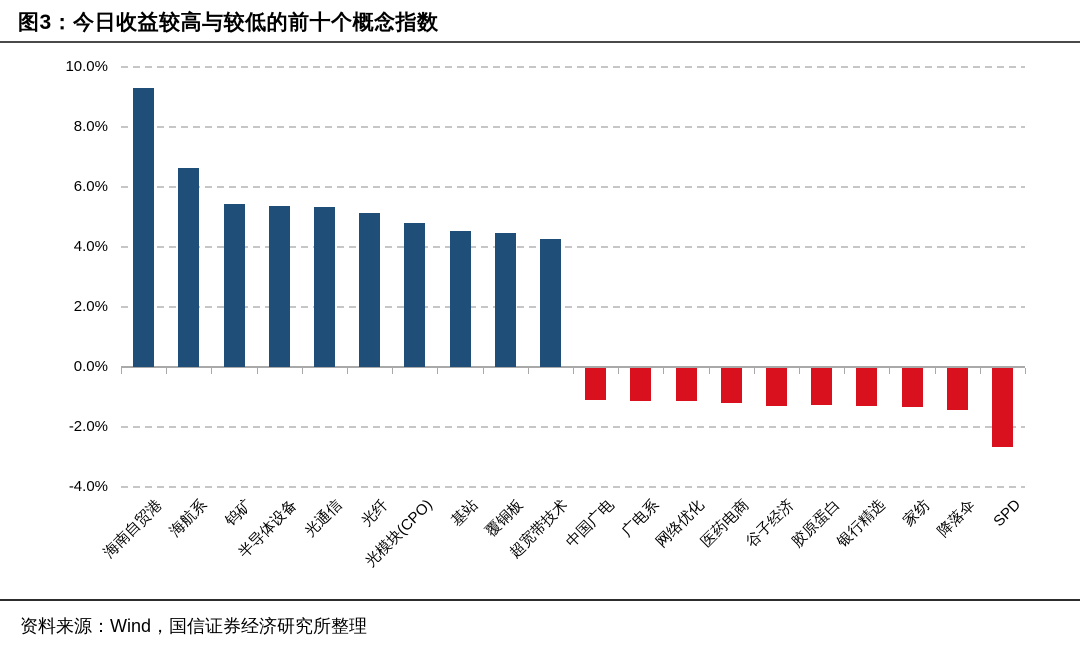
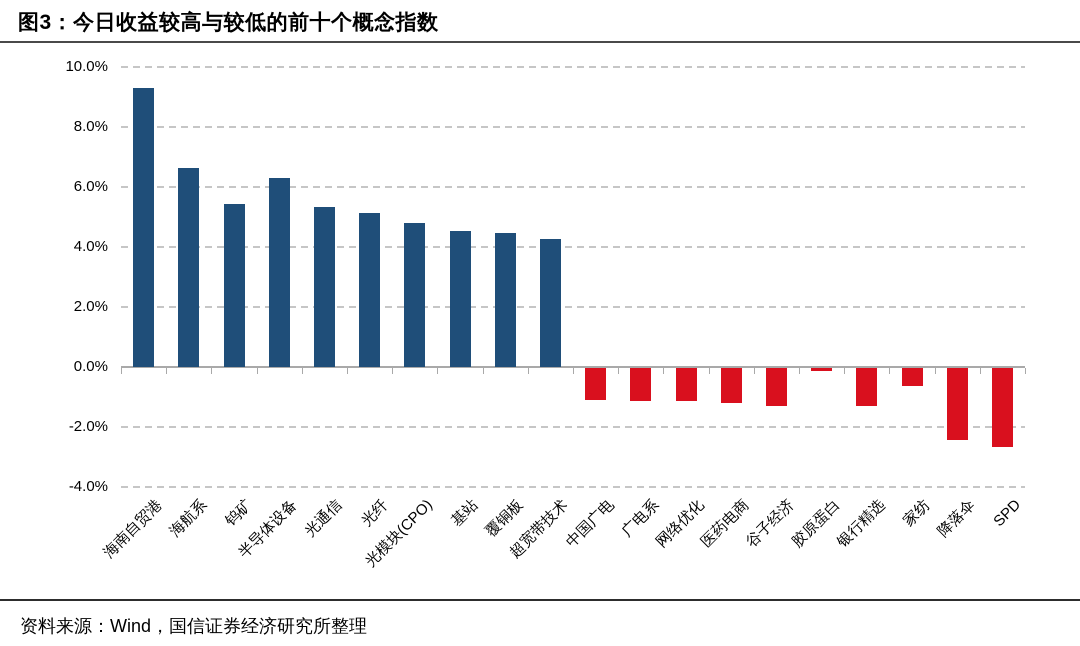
半导体设备: 5.4% -> 6.3%
胶原蛋白: -1.2% -> -0.1%
家纺: -1.3% -> -0.6%
降落伞: -1.4% -> -2.4%
